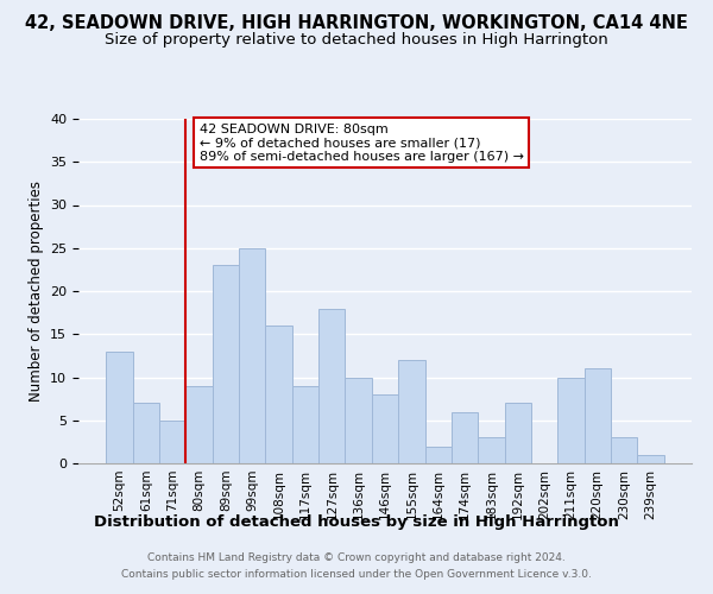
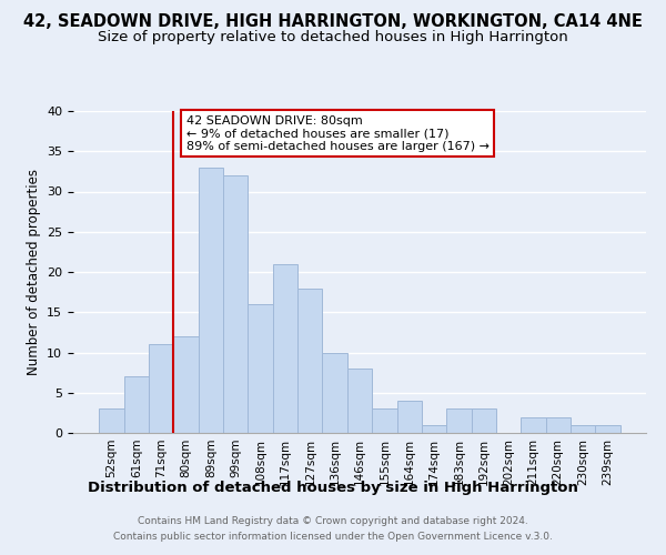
52sqm: 13 -> 3
71sqm: 5 -> 11
80sqm: 9 -> 12
89sqm: 23 -> 33
99sqm: 25 -> 32
117sqm: 9 -> 21
155sqm: 12 -> 3
164sqm: 2 -> 4
174sqm: 6 -> 1
192sqm: 7 -> 3
211sqm: 10 -> 2
220sqm: 11 -> 2
230sqm: 3 -> 1
